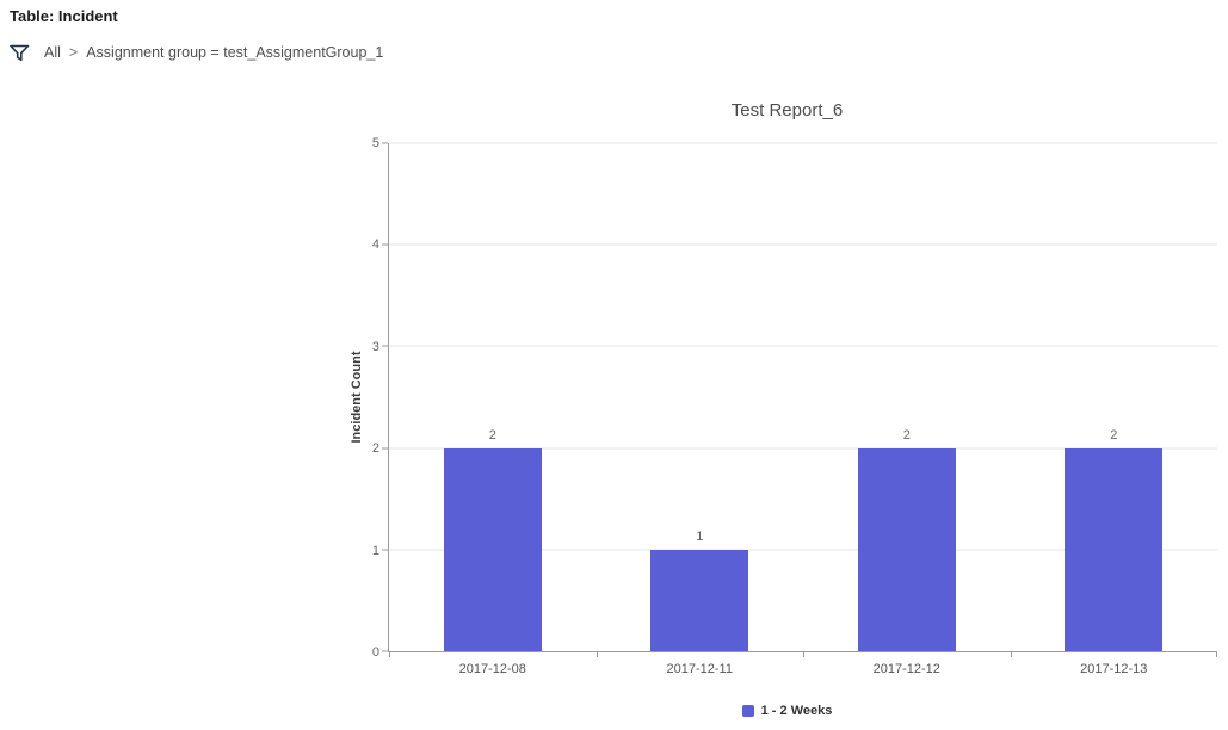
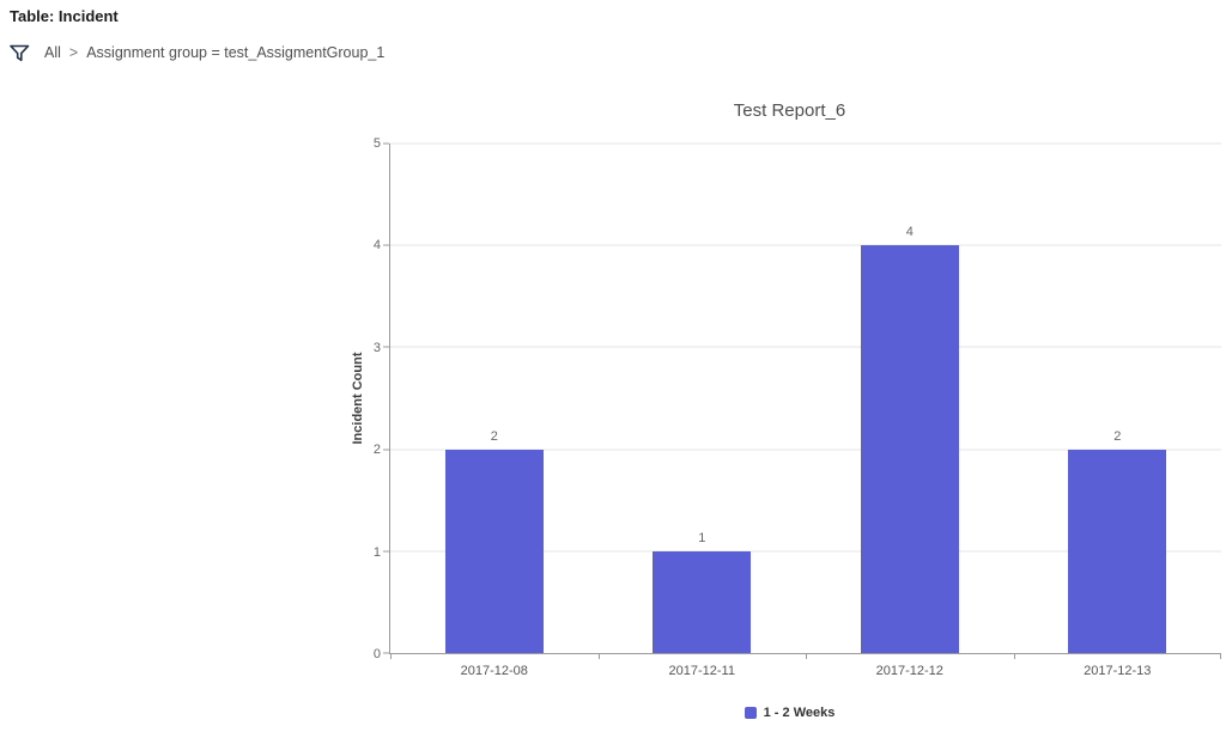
2017-12-12: 2 -> 4
